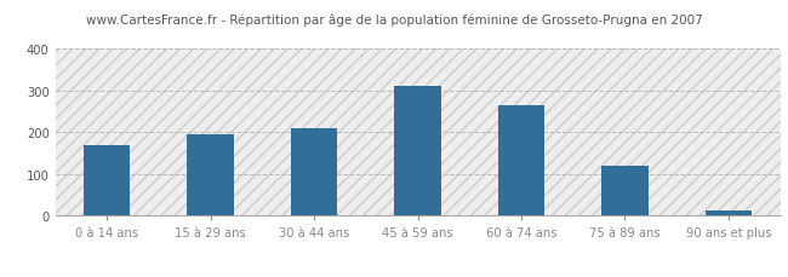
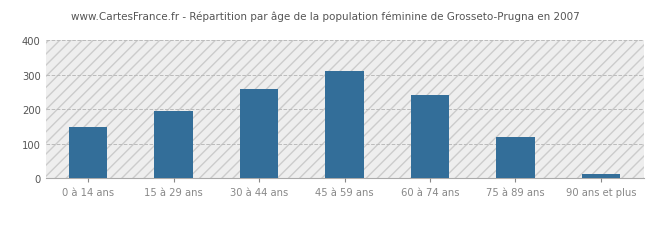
0 à 14 ans: 170 -> 148
30 à 44 ans: 210 -> 258
60 à 74 ans: 265 -> 242
